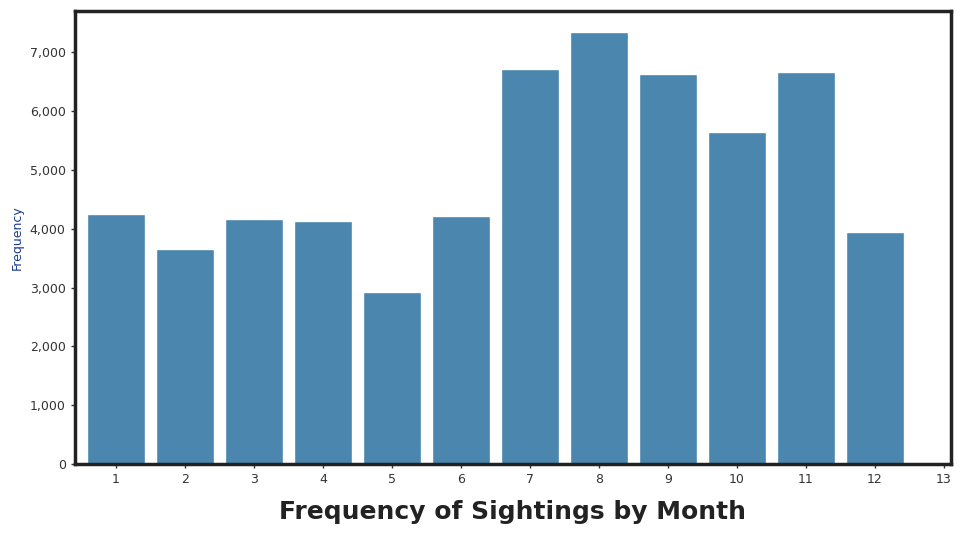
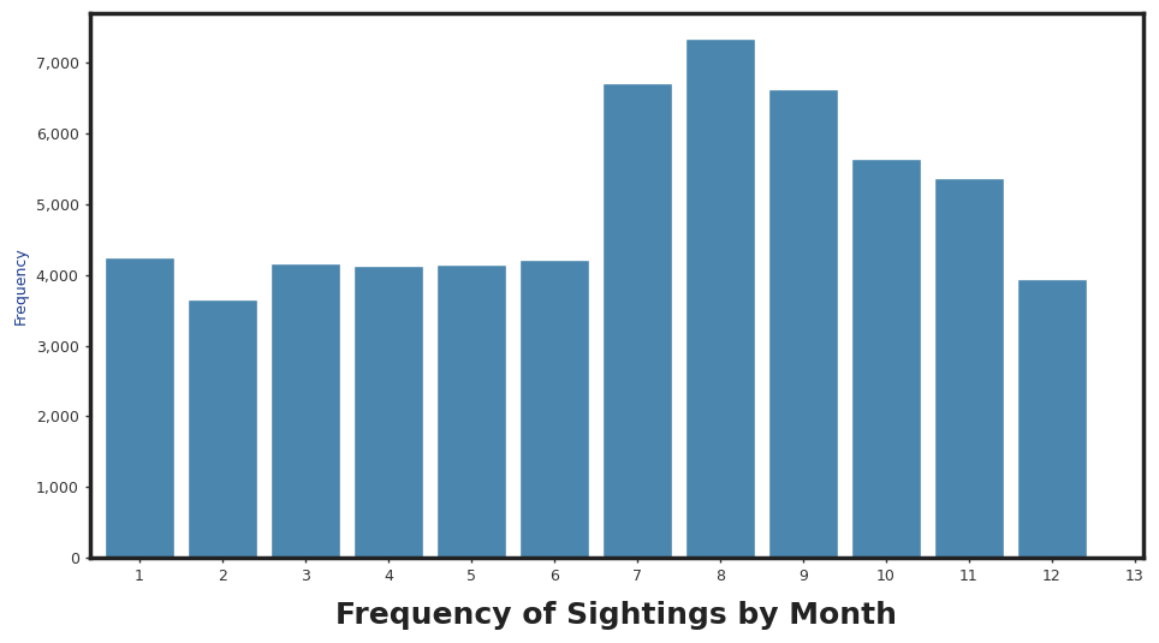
5: 2,920 -> 4,140
11: 6,660 -> 5,380
